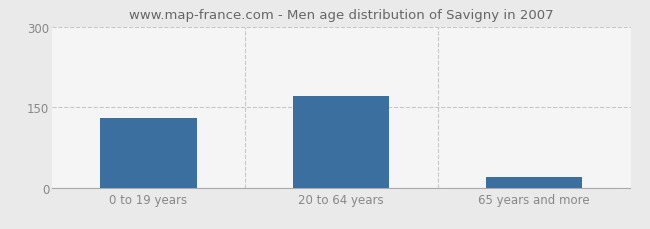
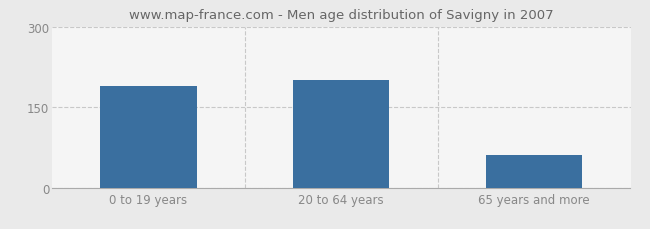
0 to 19 years: 130 -> 190
20 to 64 years: 170 -> 200
65 years and more: 20 -> 60
